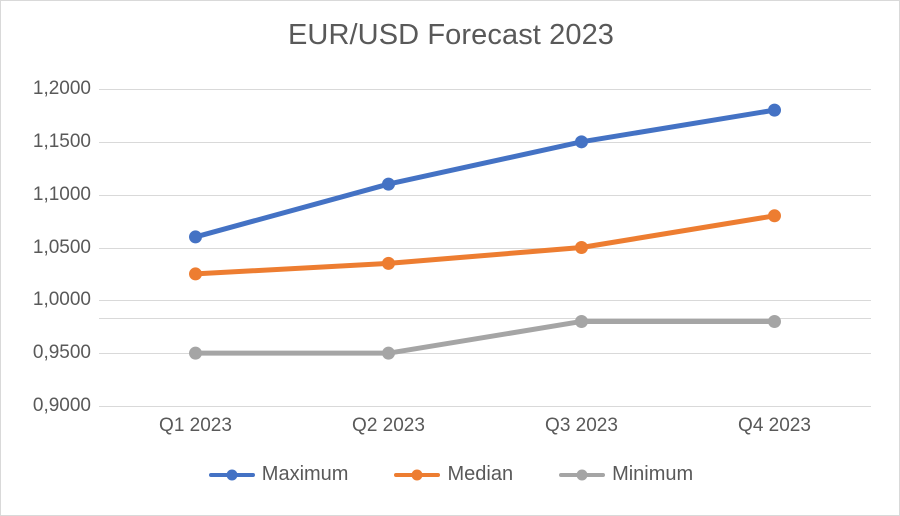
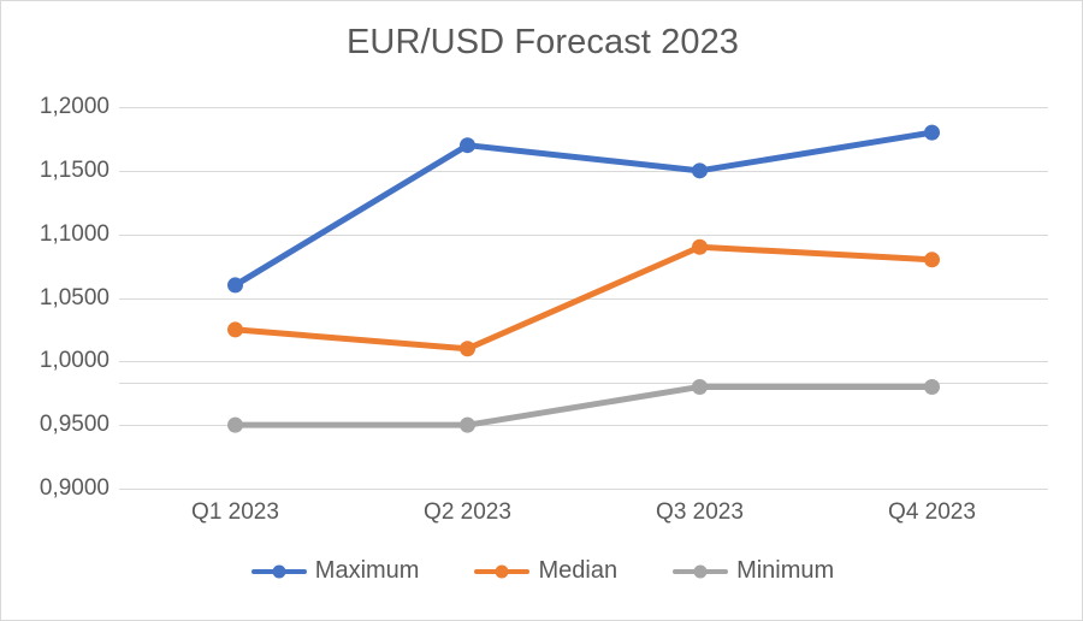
Maximum/Q2 2023: 1,11 -> 1,17
Median/Q2 2023: 1,03 -> 1,01
Median/Q3 2023: 1,05 -> 1,09
